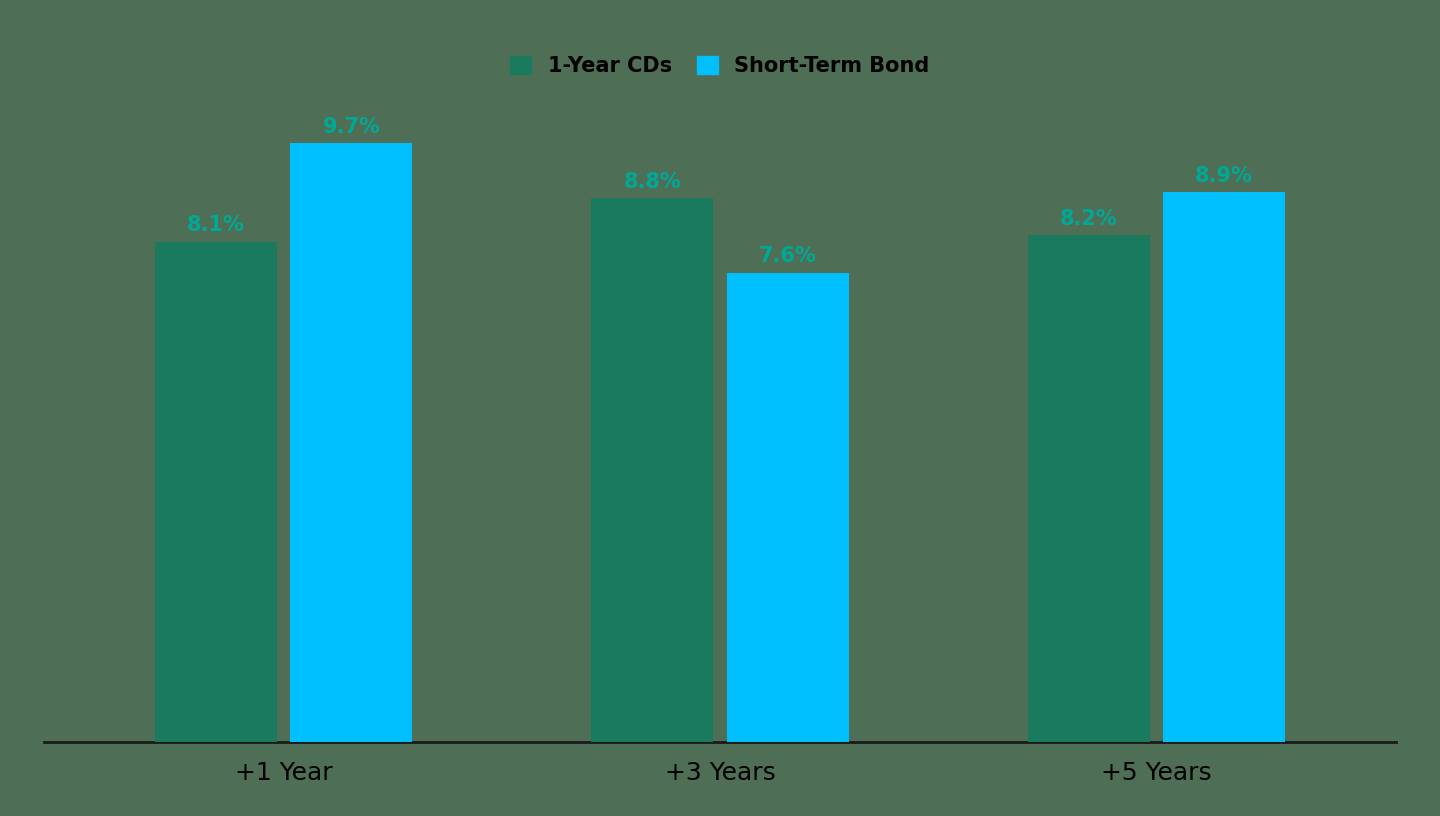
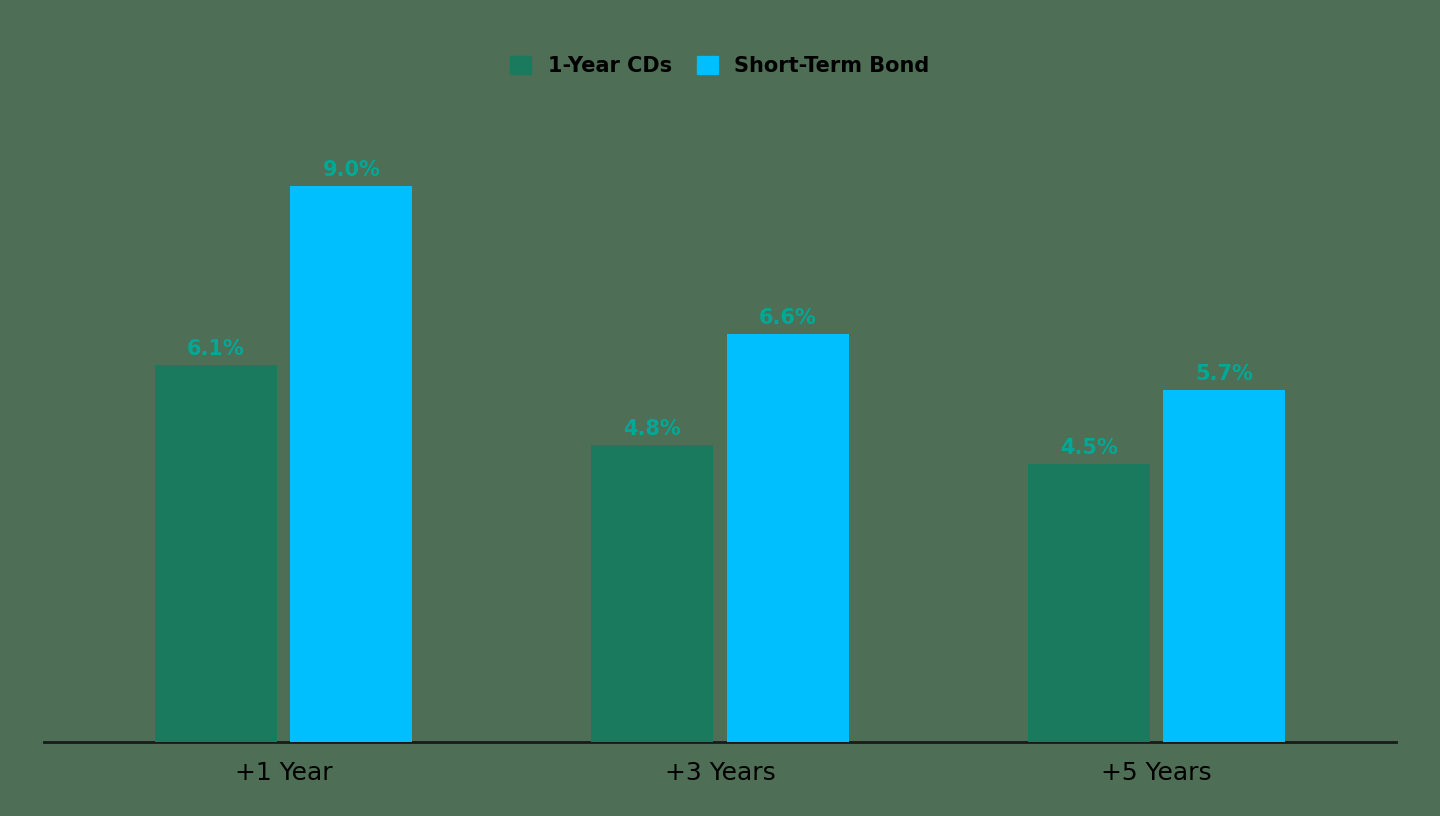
1-Year CDs/+1 Year: 8.1% -> 6.1%
Short-Term Bond/+1 Year: 9.7% -> 9.0%
1-Year CDs/+3 Years: 8.8% -> 4.8%
Short-Term Bond/+3 Years: 7.6% -> 6.6%
1-Year CDs/+5 Years: 8.2% -> 4.5%
Short-Term Bond/+5 Years: 8.9% -> 5.7%
